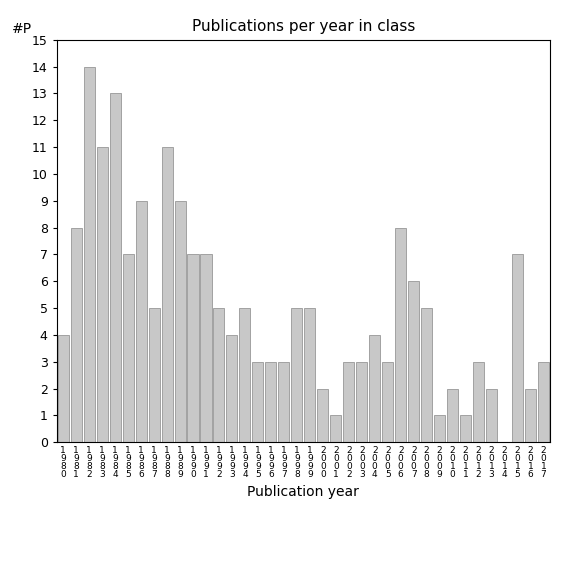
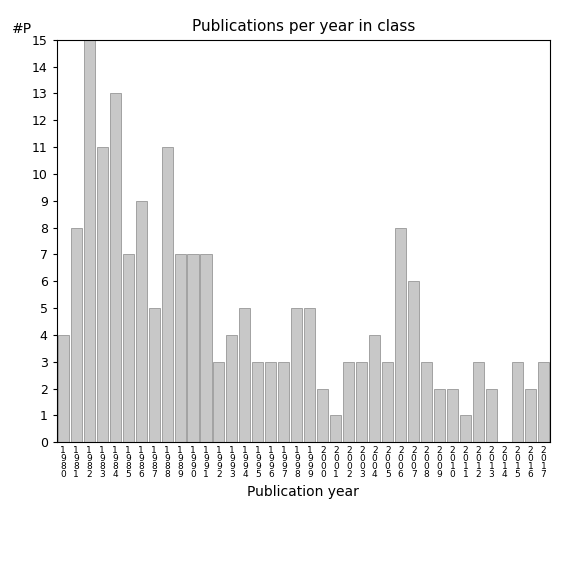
1 9 8 2: 14 -> 15
1 9 8 9: 9 -> 7
1 9 9 2: 5 -> 3
2 0 0 8: 5 -> 3
2 0 0 9: 1 -> 2
2 0 1 5: 7 -> 3
